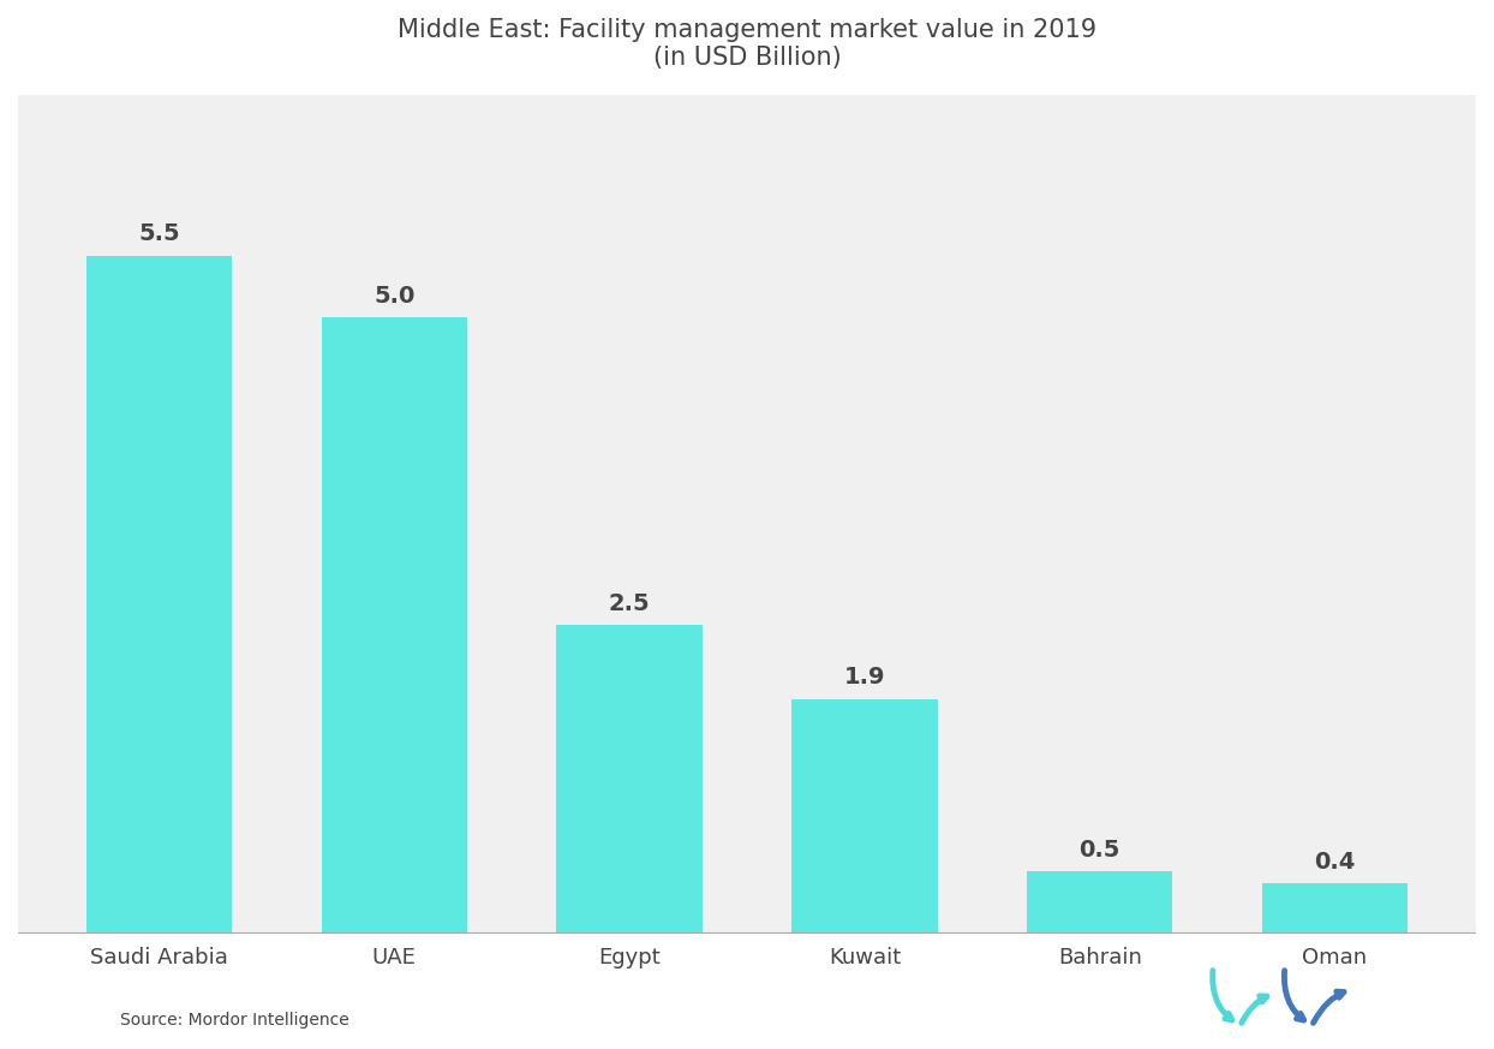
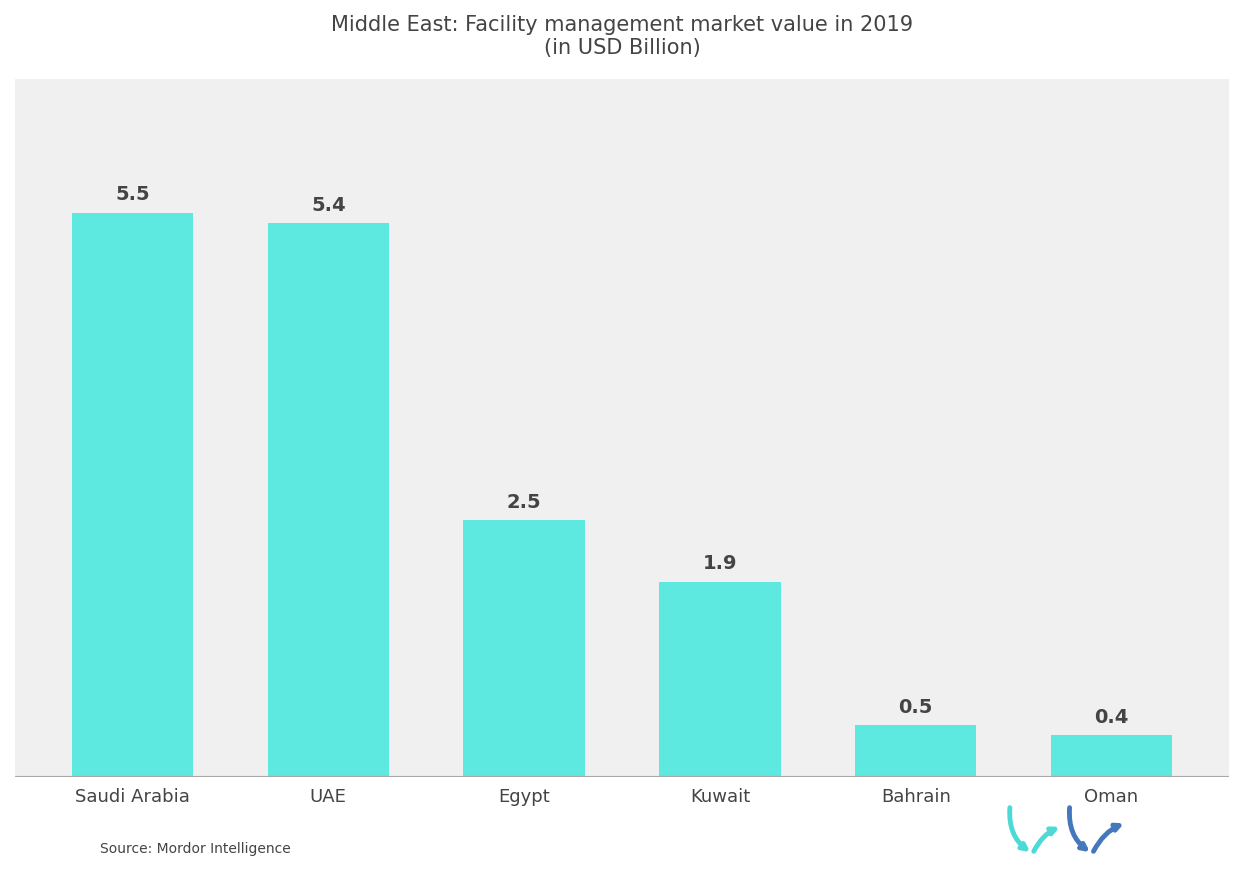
UAE: 5.0 -> 5.4
